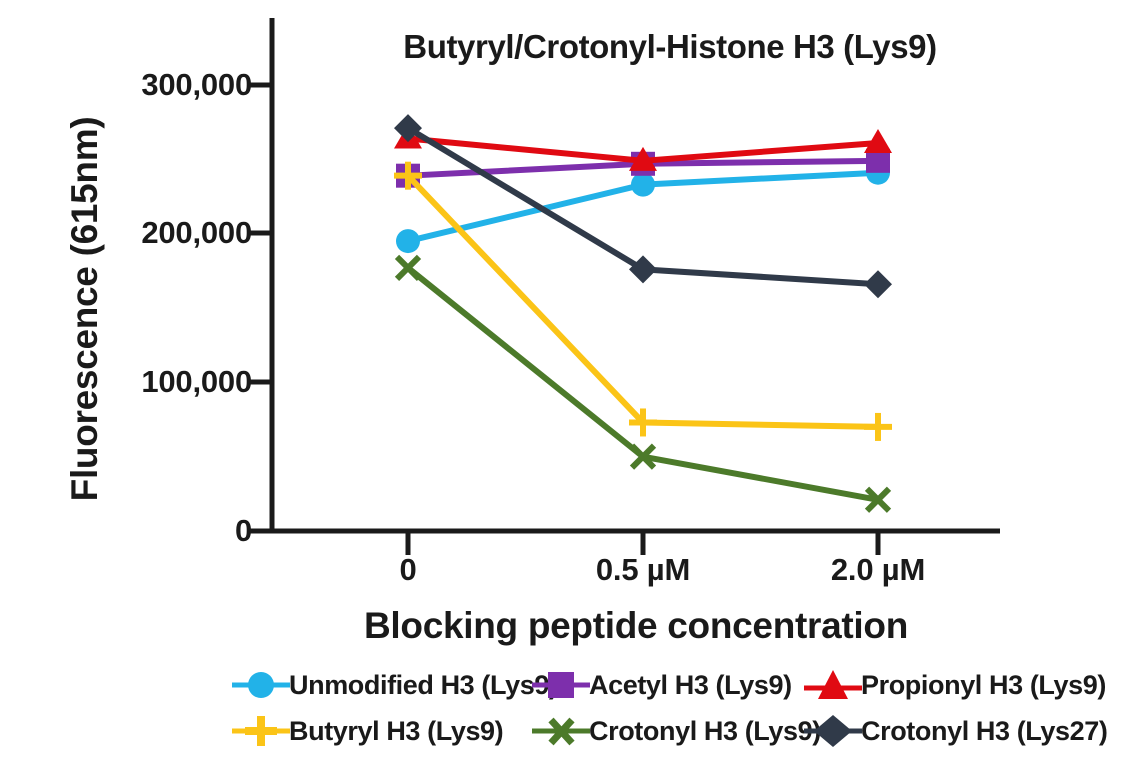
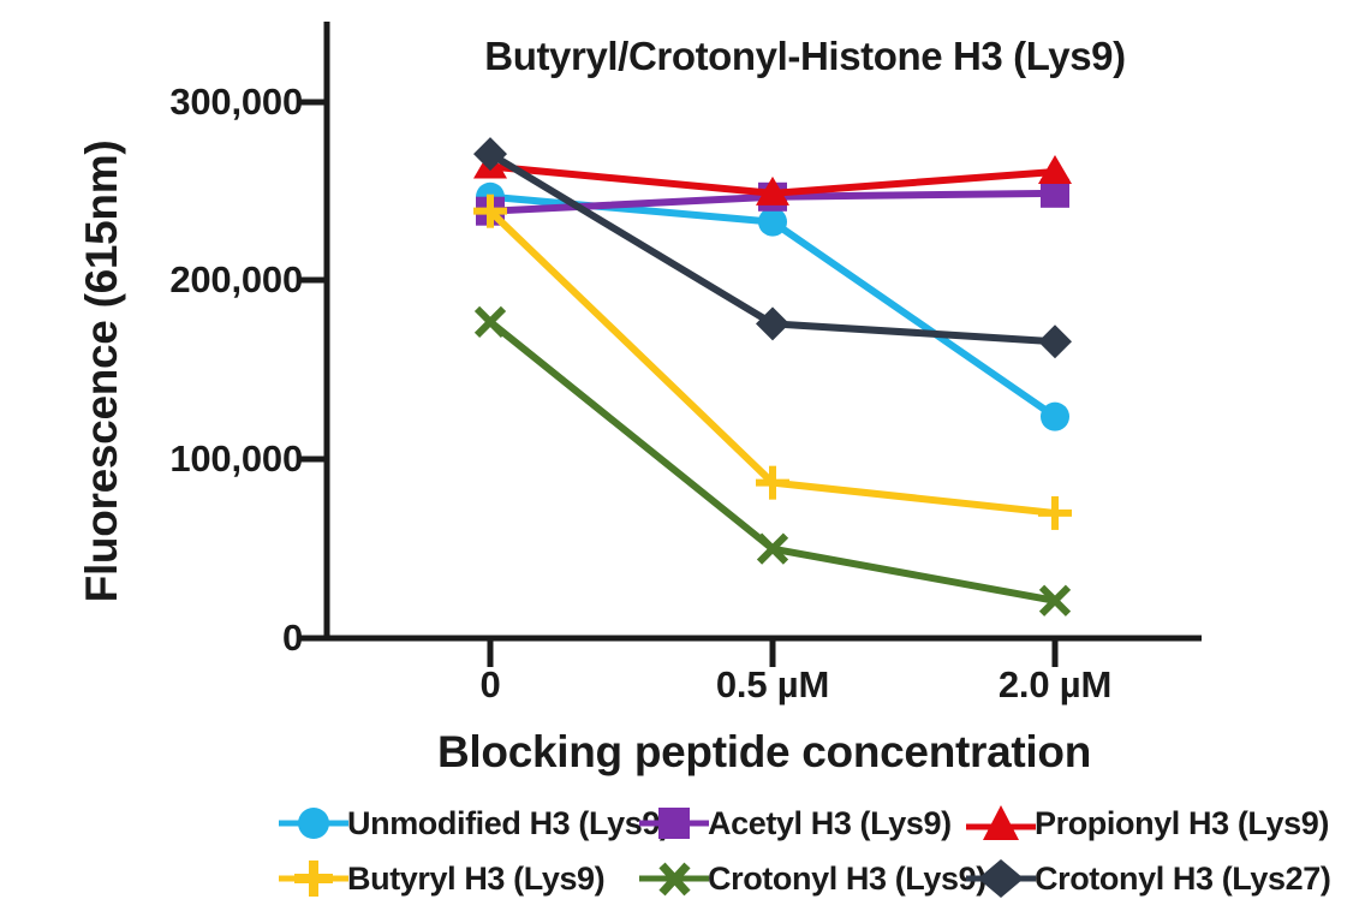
Unmodified H3 (Lys9)/0: 195000 -> 247000
Butyryl H3 (Lys9)/0.5 µM: 73000 -> 87000
Unmodified H3 (Lys9)/2.0 µM: 241000 -> 124000
